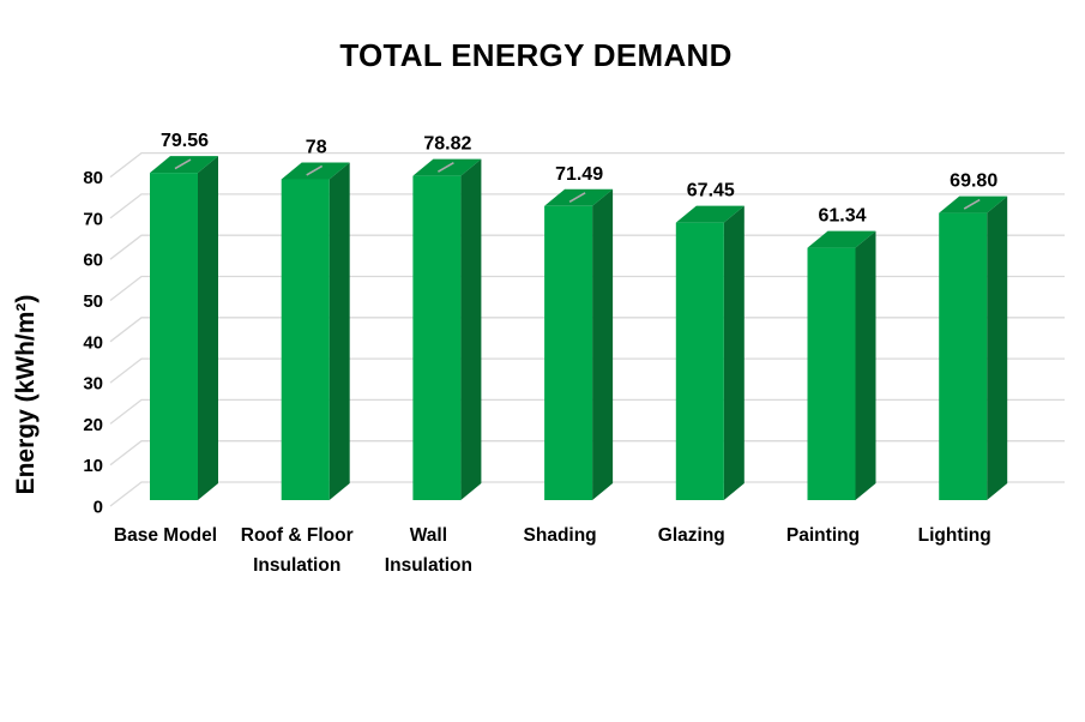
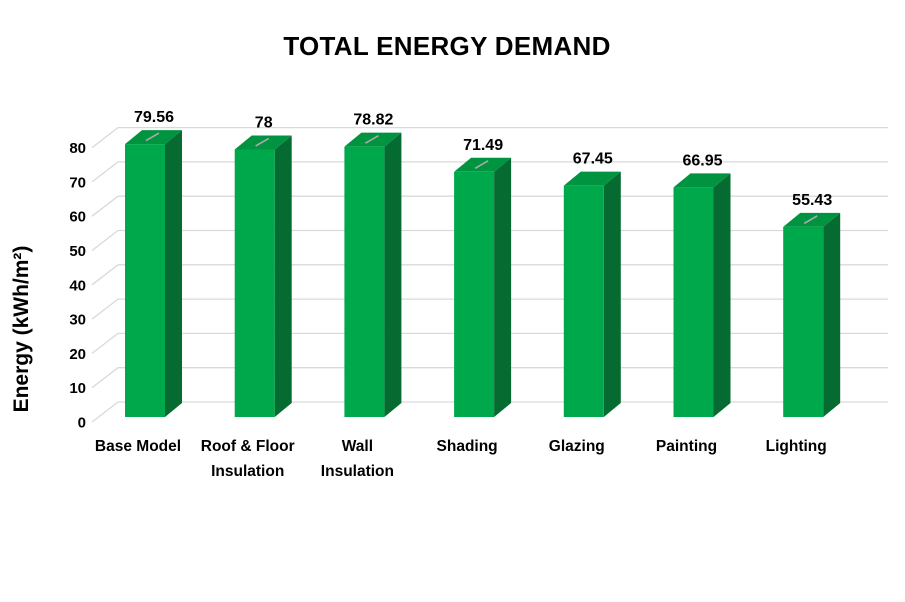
Painting: 61.34 -> 66.95
Lighting: 69.80 -> 55.43
